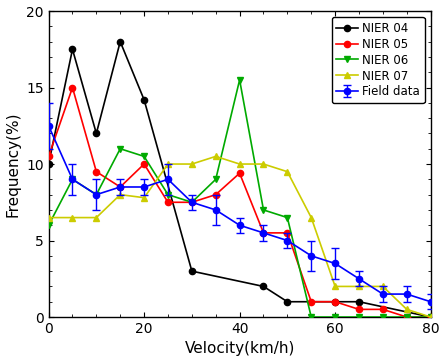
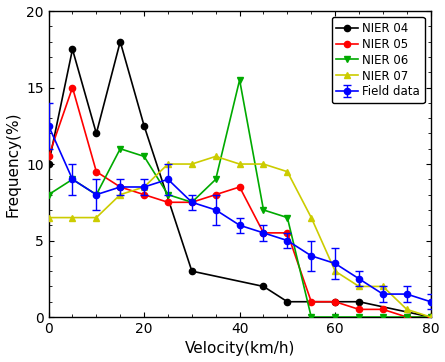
NIER 06/0: 6.0 -> 8.0
NIER 04/20: 14.2 -> 12.5
NIER 05/20: 10.0 -> 8.0
NIER 07/20: 7.8 -> 8.5
NIER 05/40: 9.4 -> 8.5
NIER 07/60: 2.0 -> 3.0
